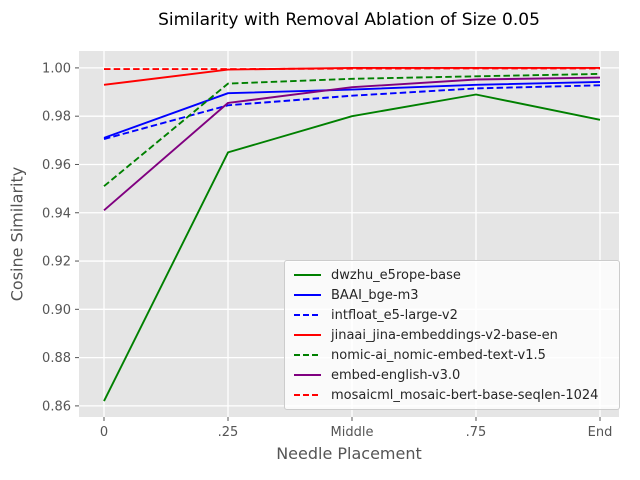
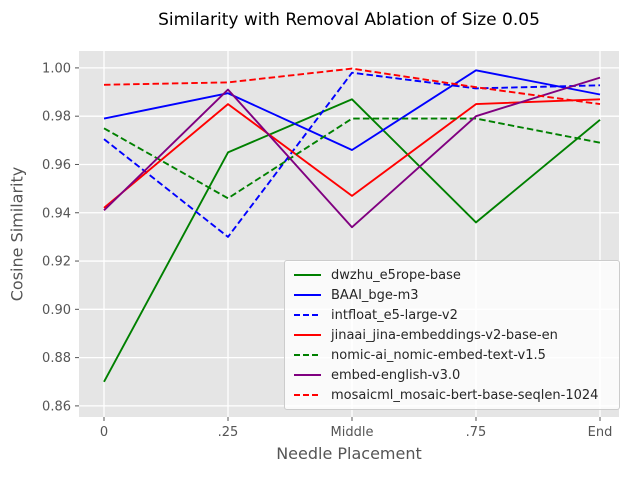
dwzhu_e5rope-base/0: 0.862 -> 0.870
BAAI_bge-m3/0: 0.971 -> 0.979
jinaai_jina-embeddings-v2-base-en/0: 0.993 -> 0.942
nomic-ai_nomic-embed-text-v1.5/0: 0.951 -> 0.975
mosaicml_mosaic-bert-base-seqlen-1024/0: 1.000 -> 0.993
intfloat_e5-large-v2/.25: 0.985 -> 0.930
jinaai_jina-embeddings-v2-base-en/.25: 0.999 -> 0.985
nomic-ai_nomic-embed-text-v1.5/.25: 0.994 -> 0.946
embed-english-v3.0/.25: 0.986 -> 0.991
mosaicml_mosaic-bert-base-seqlen-1024/.25: 1.000 -> 0.994
dwzhu_e5rope-base/Middle: 0.980 -> 0.987
BAAI_bge-m3/Middle: 0.991 -> 0.966
intfloat_e5-large-v2/Middle: 0.989 -> 0.998
jinaai_jina-embeddings-v2-base-en/Middle: 1.000 -> 0.947
nomic-ai_nomic-embed-text-v1.5/Middle: 0.996 -> 0.979
embed-english-v3.0/Middle: 0.992 -> 0.934
dwzhu_e5rope-base/.75: 0.989 -> 0.936
BAAI_bge-m3/.75: 0.993 -> 0.999
jinaai_jina-embeddings-v2-base-en/.75: 1.000 -> 0.985
nomic-ai_nomic-embed-text-v1.5/.75: 0.997 -> 0.979
embed-english-v3.0/.75: 0.995 -> 0.980
mosaicml_mosaic-bert-base-seqlen-1024/.75: 1.000 -> 0.992
BAAI_bge-m3/End: 0.994 -> 0.989
jinaai_jina-embeddings-v2-base-en/End: 1.000 -> 0.987
nomic-ai_nomic-embed-text-v1.5/End: 0.998 -> 0.969
mosaicml_mosaic-bert-base-seqlen-1024/End: 1.000 -> 0.985
